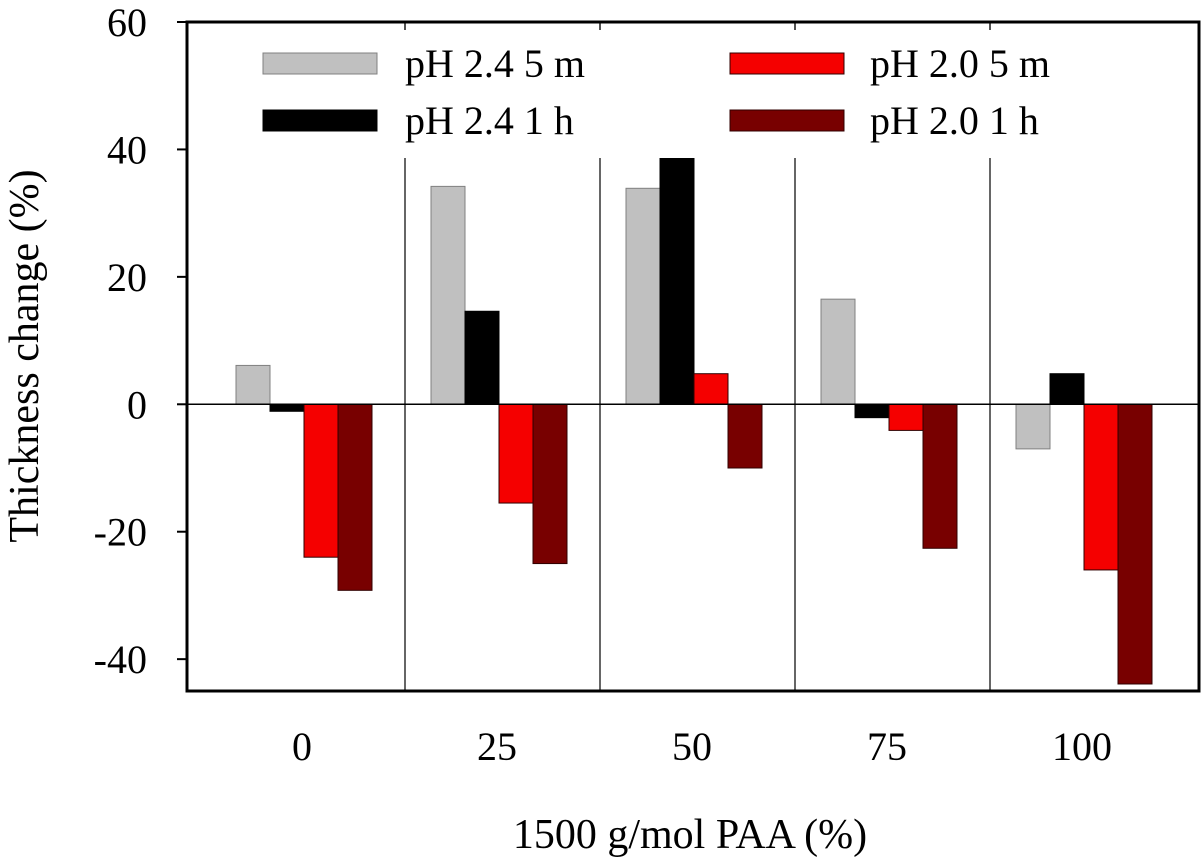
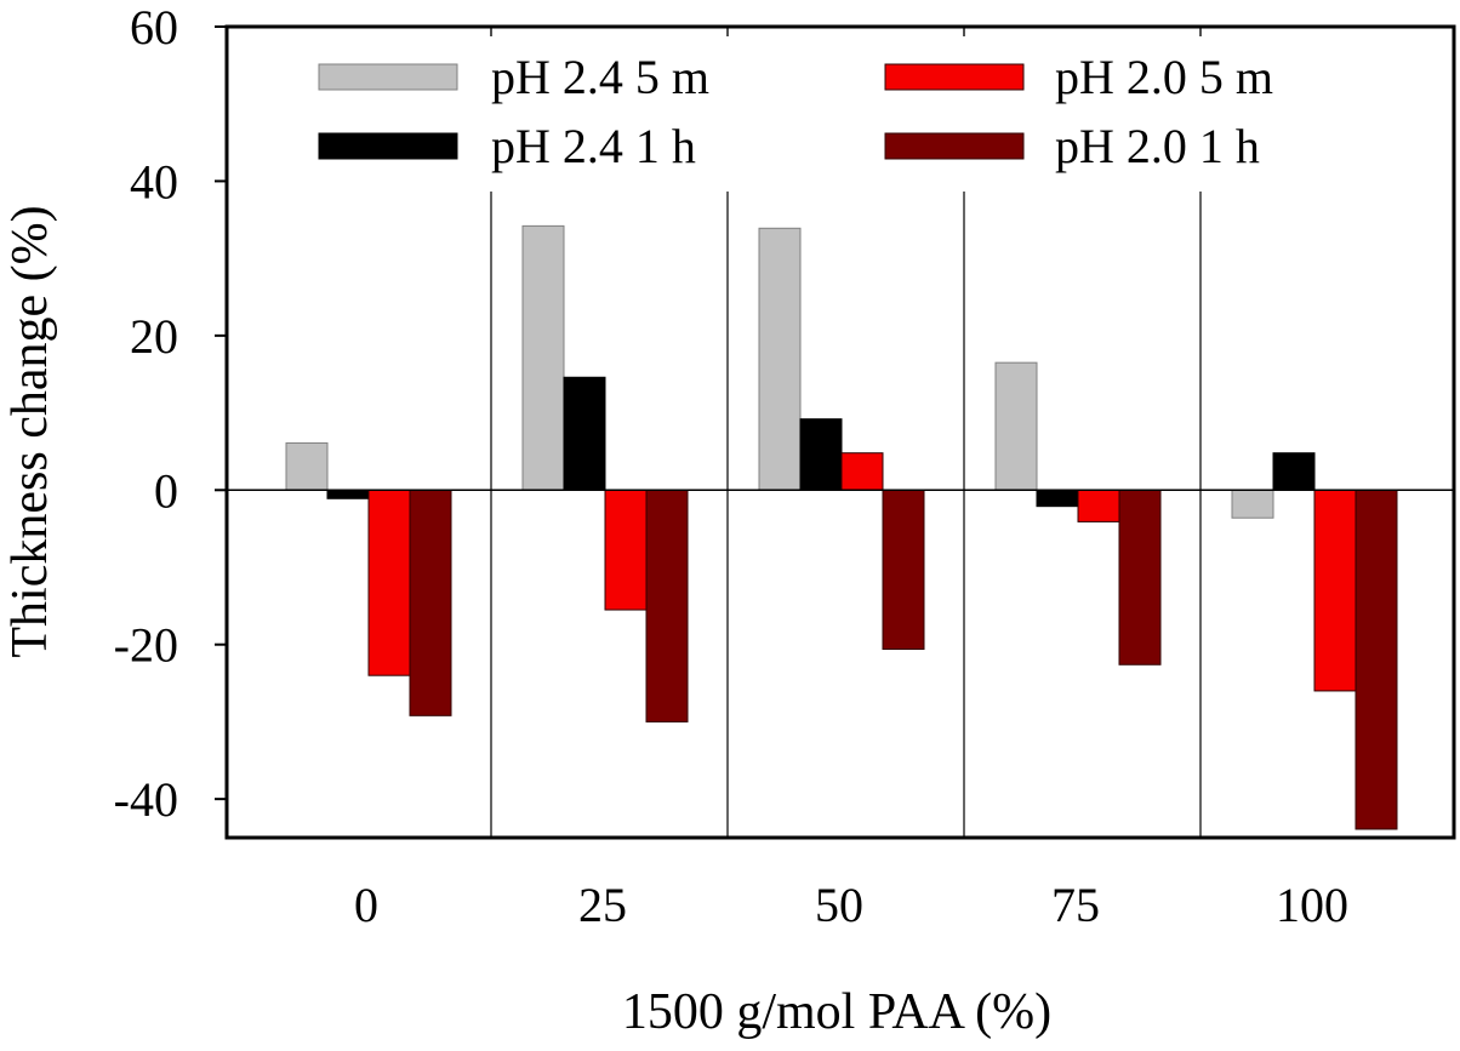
pH 2.0 1 h/25: -25 -> -30
pH 2.4 1 h/50: 51 -> 9
pH 2.0 1 h/50: -10 -> -21
pH 2.4 5 m/100: -7 -> -4
